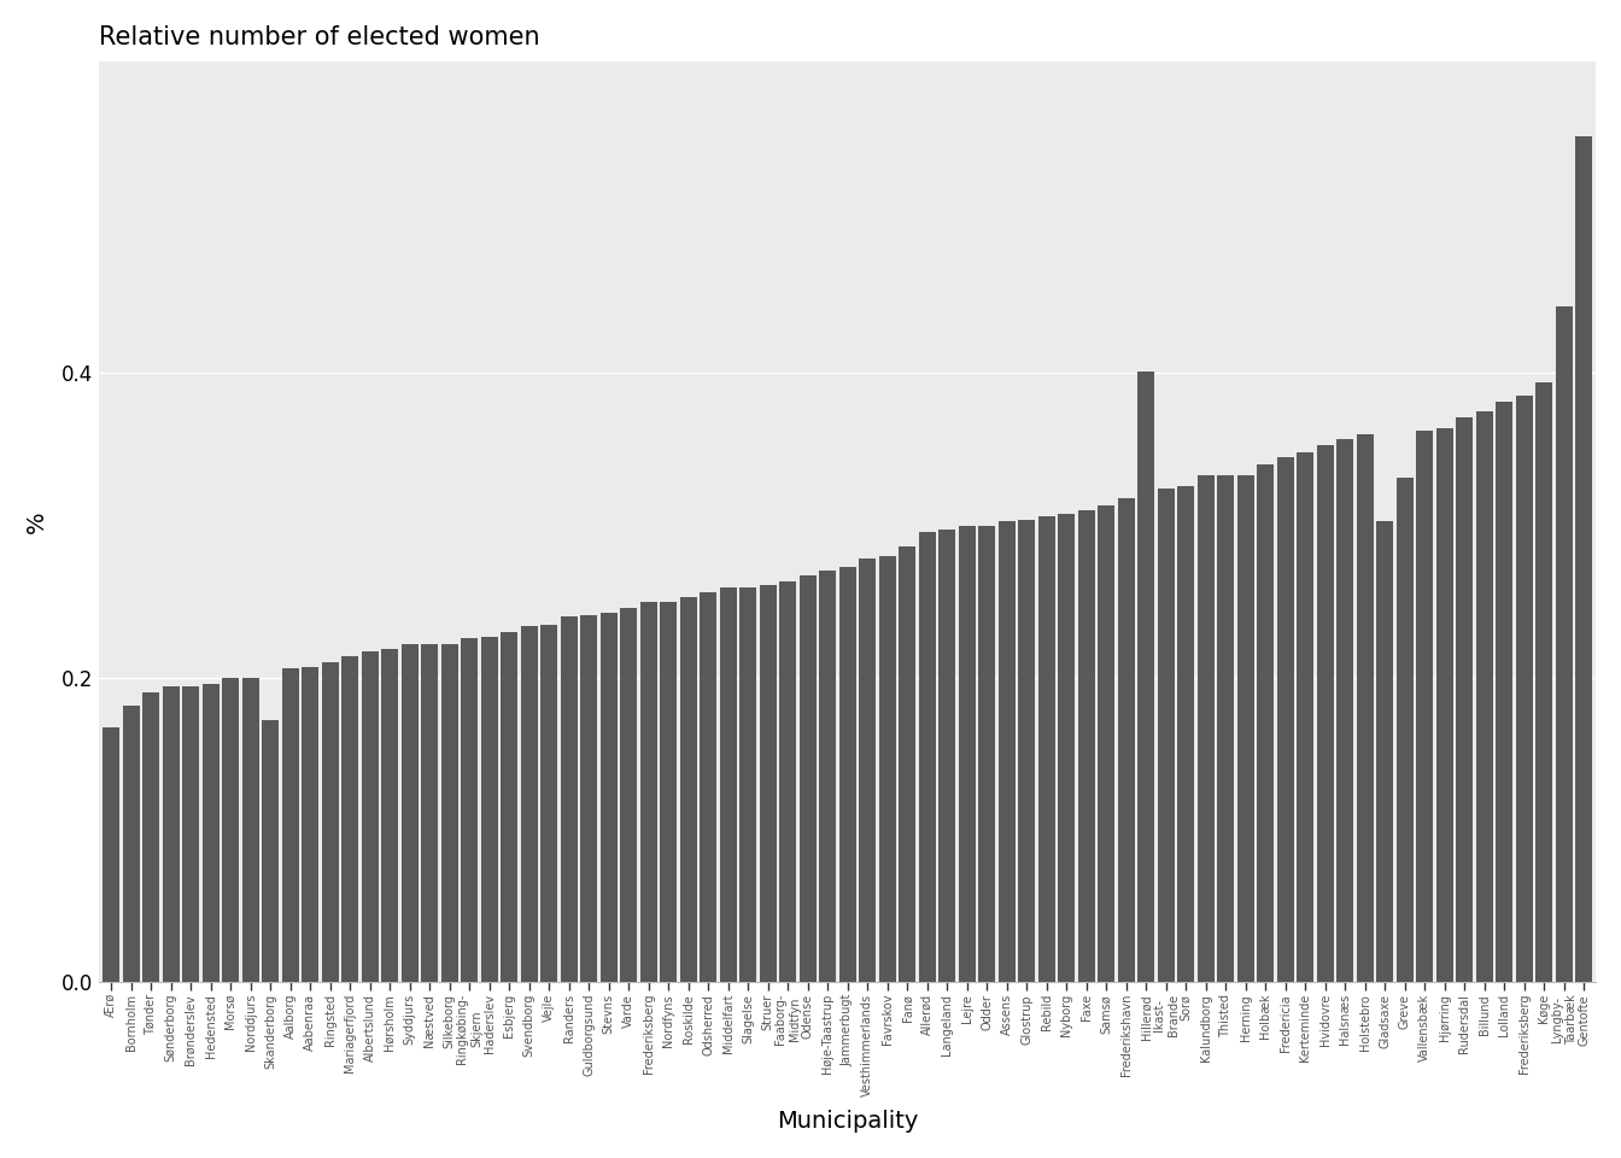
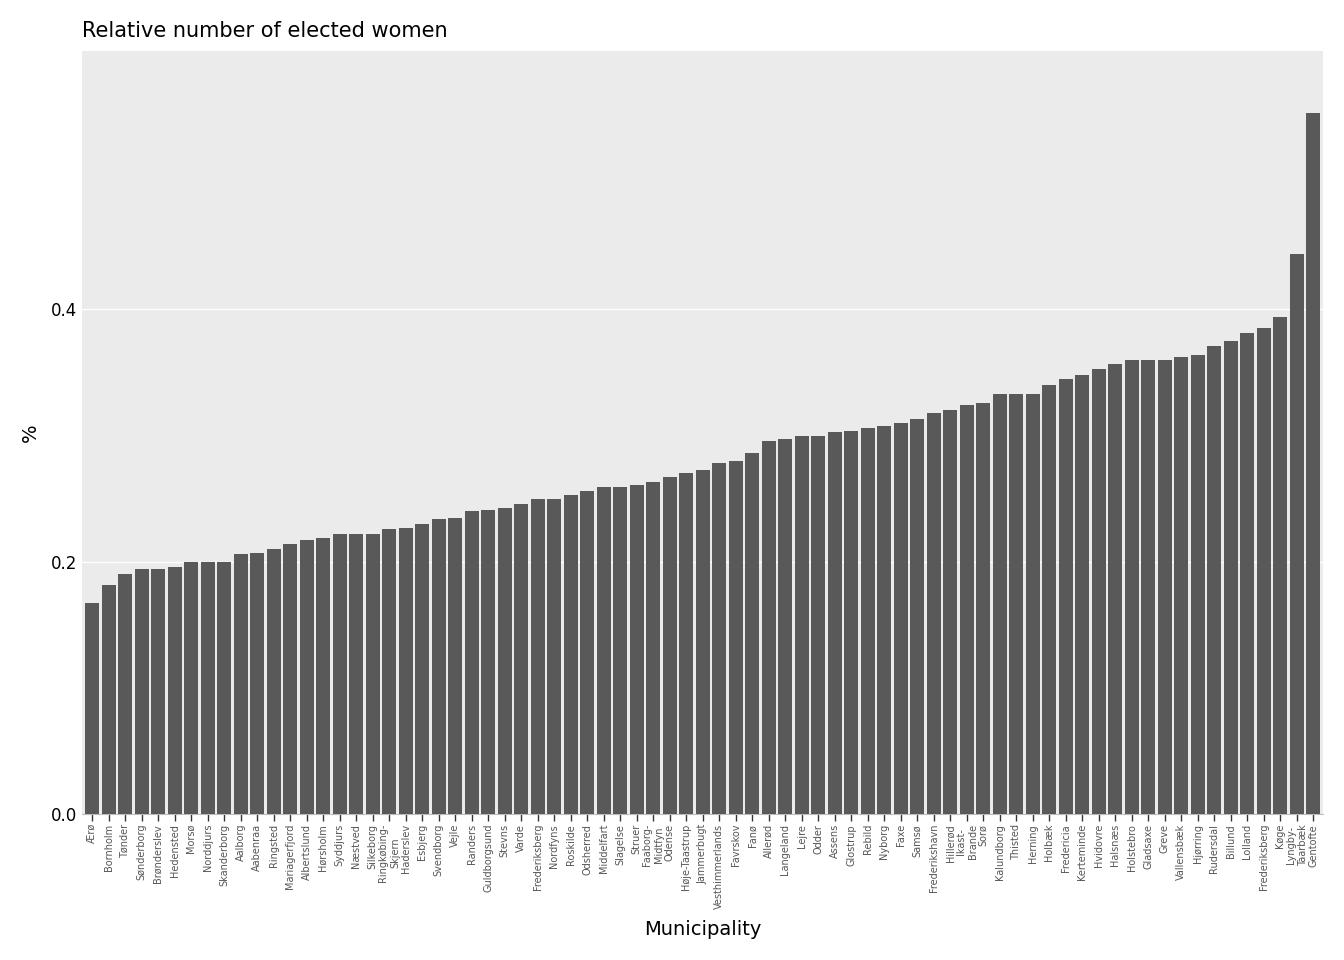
Skanderborg: 0.172 -> 0.200
Hillerød: 0.401 -> 0.320
Gladsaxe: 0.303 -> 0.360
Greve: 0.331 -> 0.360
